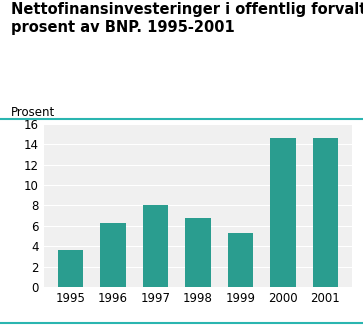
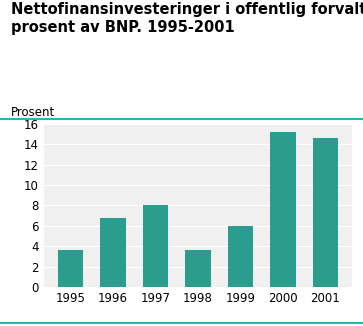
1996: 6.3 -> 6.8
1998: 6.8 -> 3.6
1999: 5.3 -> 6.0
2000: 14.6 -> 15.2
